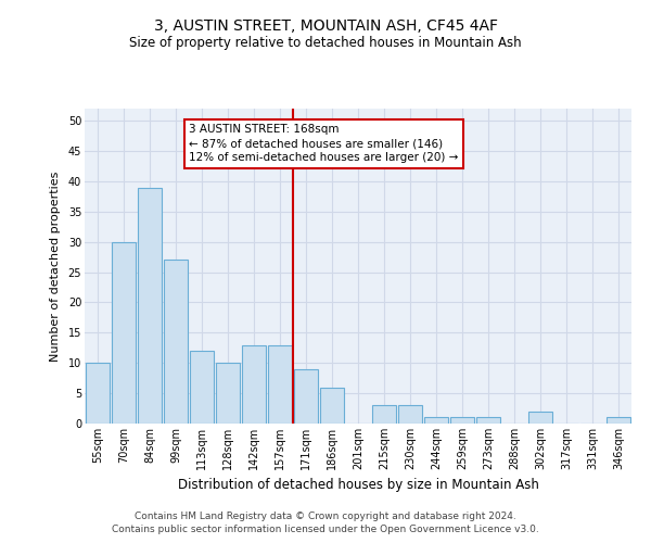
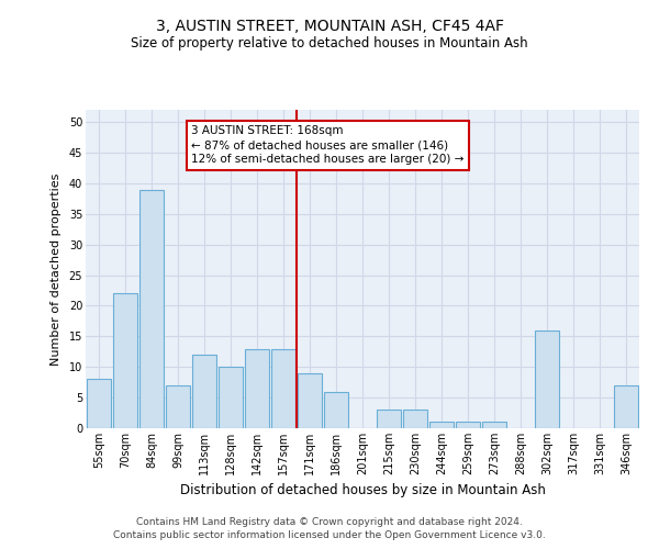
55sqm: 10 -> 8
70sqm: 30 -> 22
99sqm: 27 -> 7
302sqm: 2 -> 16
346sqm: 1 -> 7
